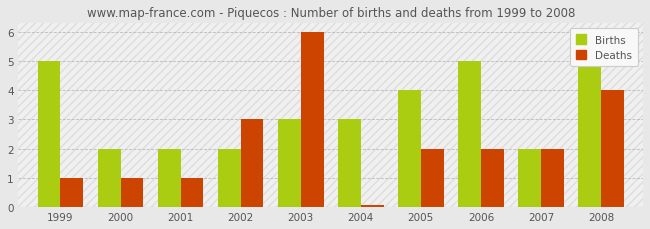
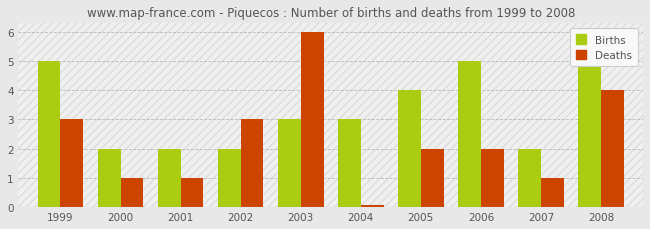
Deaths/1999: 1.00 -> 3.00
Deaths/2007: 2.00 -> 1.00
